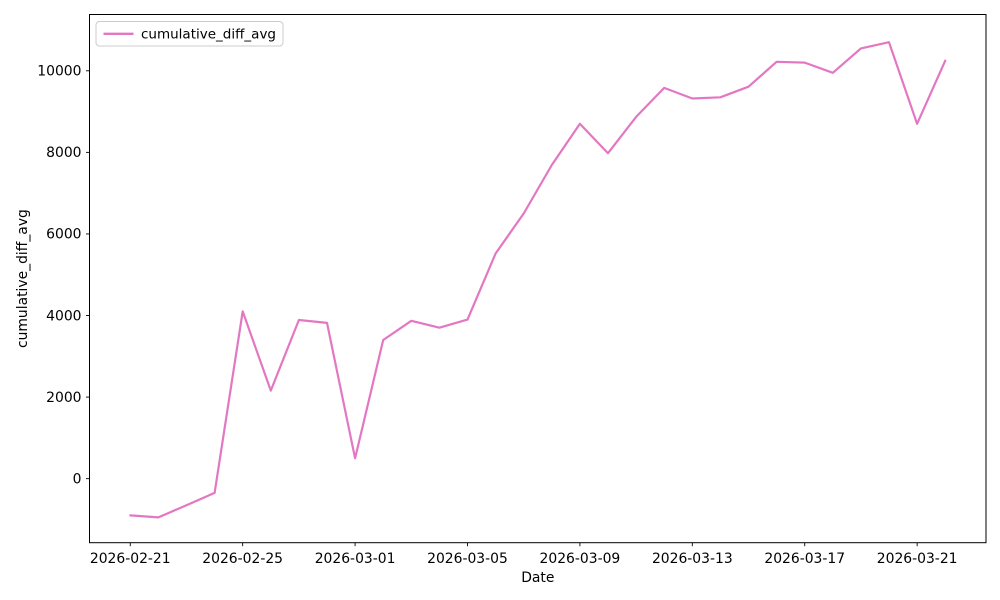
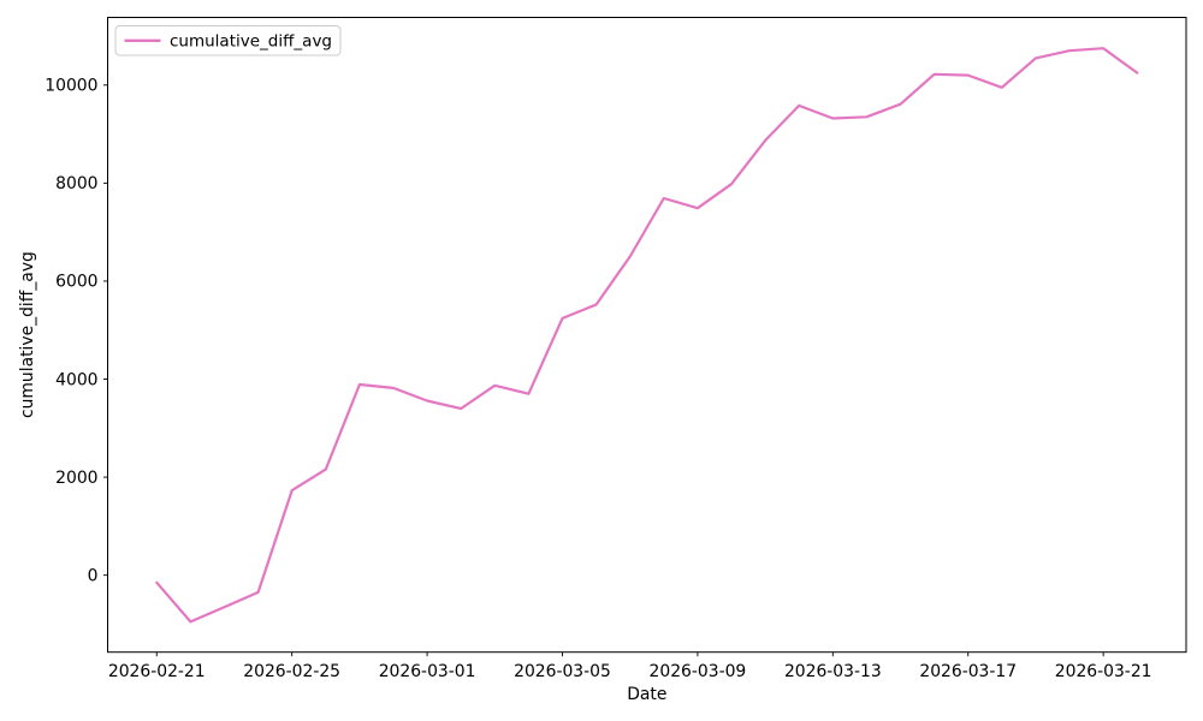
2026-02-21: -900 -> -200
2026-02-25: 4100 -> 1700
2026-03-01: 500 -> 3600
2026-03-05: 3900 -> 5200
2026-03-09: 8700 -> 7500
2026-03-21: 8700 -> 10800
